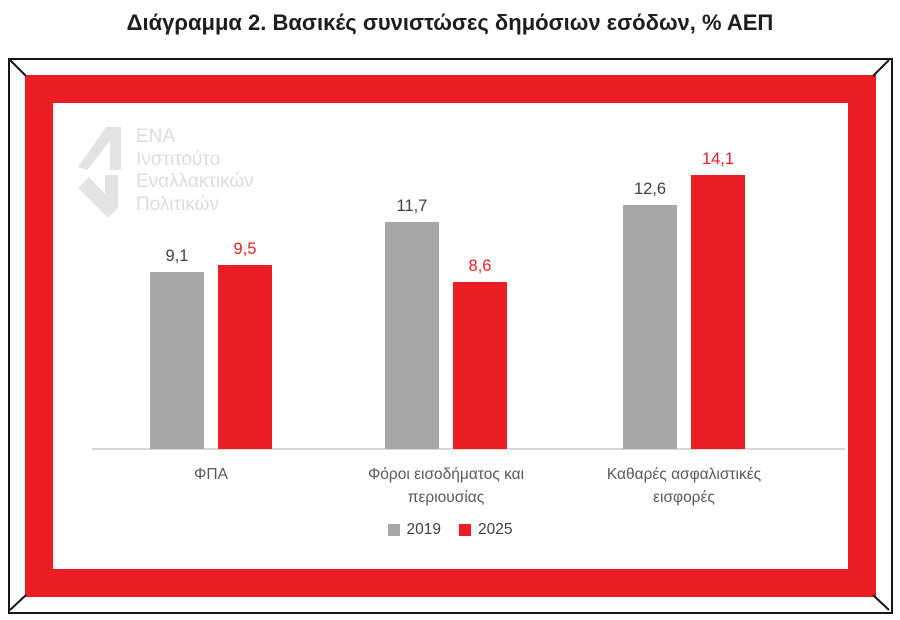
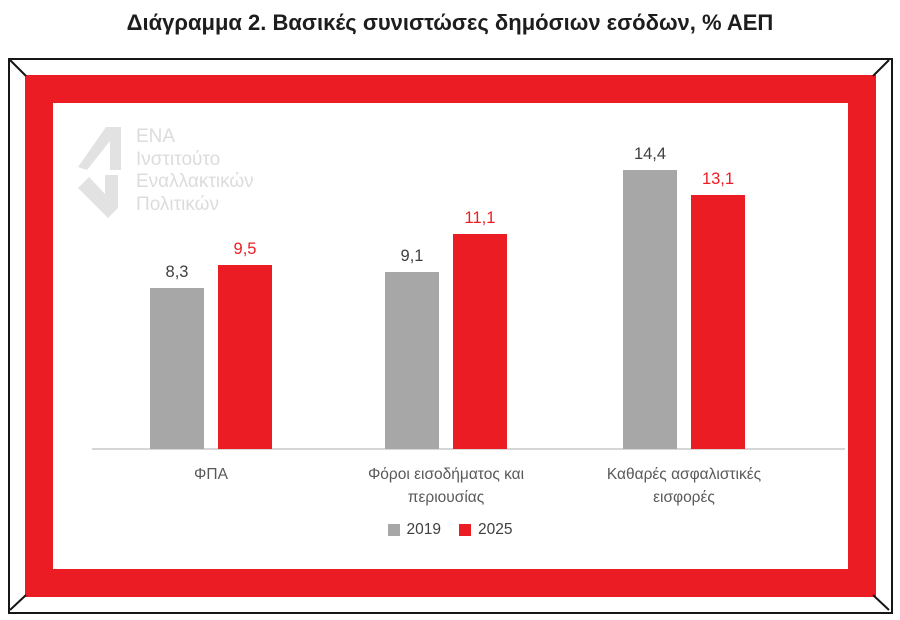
2019/ΦΠΑ: 9,1 -> 8,3
2019/Φόροι εισοδήματος και περιουσίας: 11,7 -> 9,1
2025/Φόροι εισοδήματος και περιουσίας: 8,6 -> 11,1
2019/Καθαρές ασφαλιστικές εισφορές: 12,6 -> 14,4
2025/Καθαρές ασφαλιστικές εισφορές: 14,1 -> 13,1
